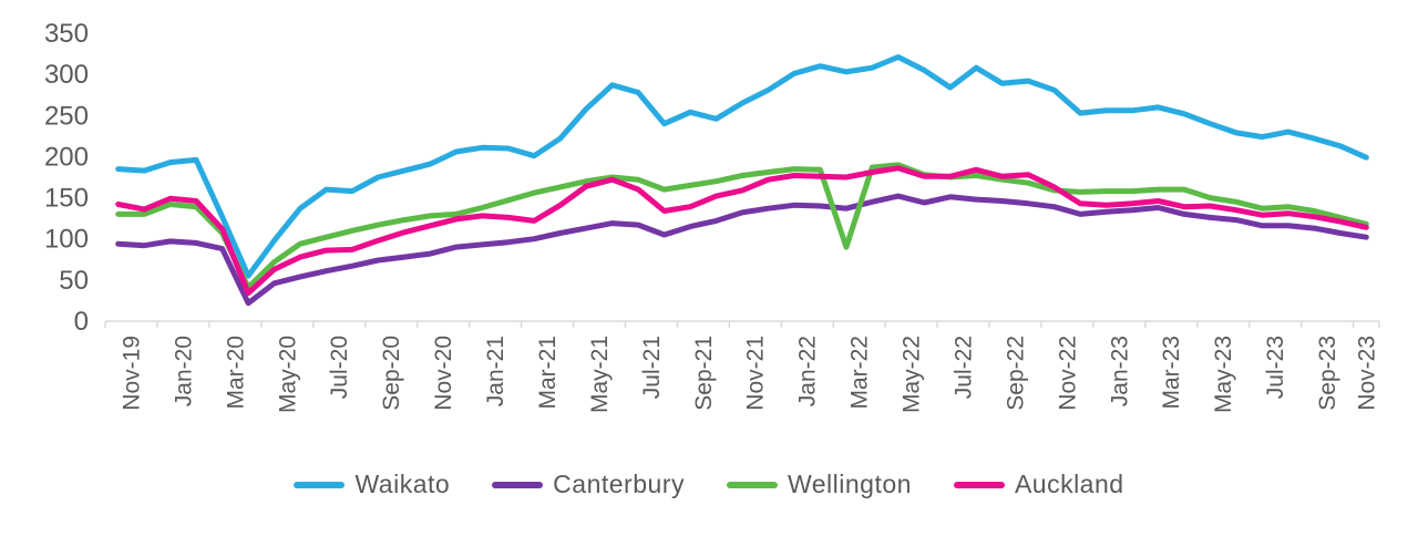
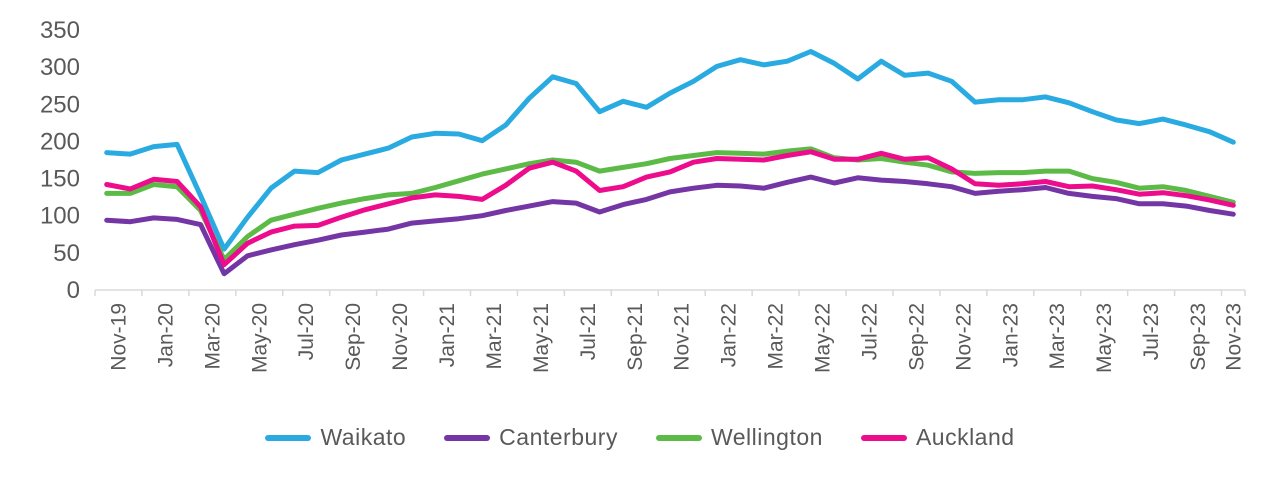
Wellington/Mar-22: 90 -> 180
